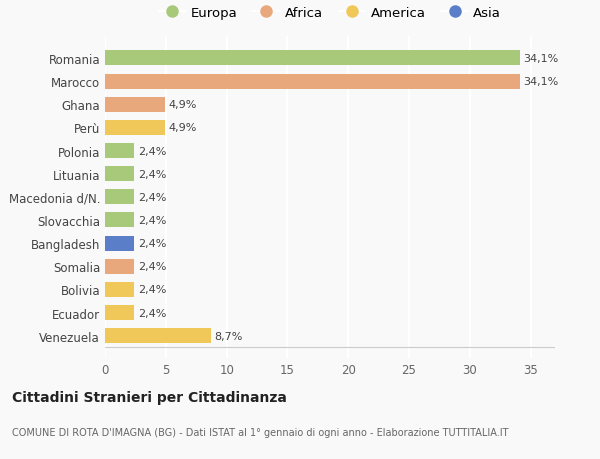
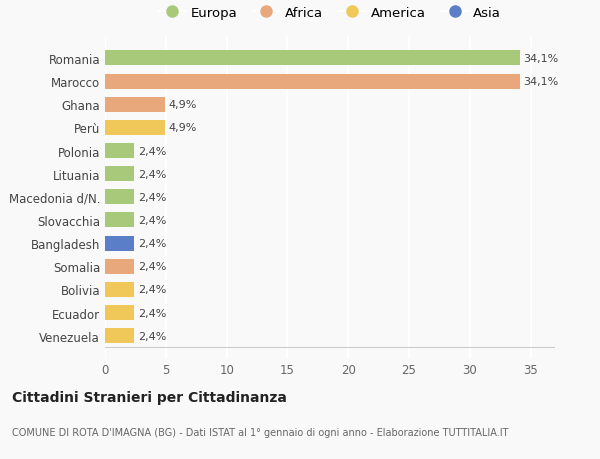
Venezuela: 8,7% -> 2,4%
